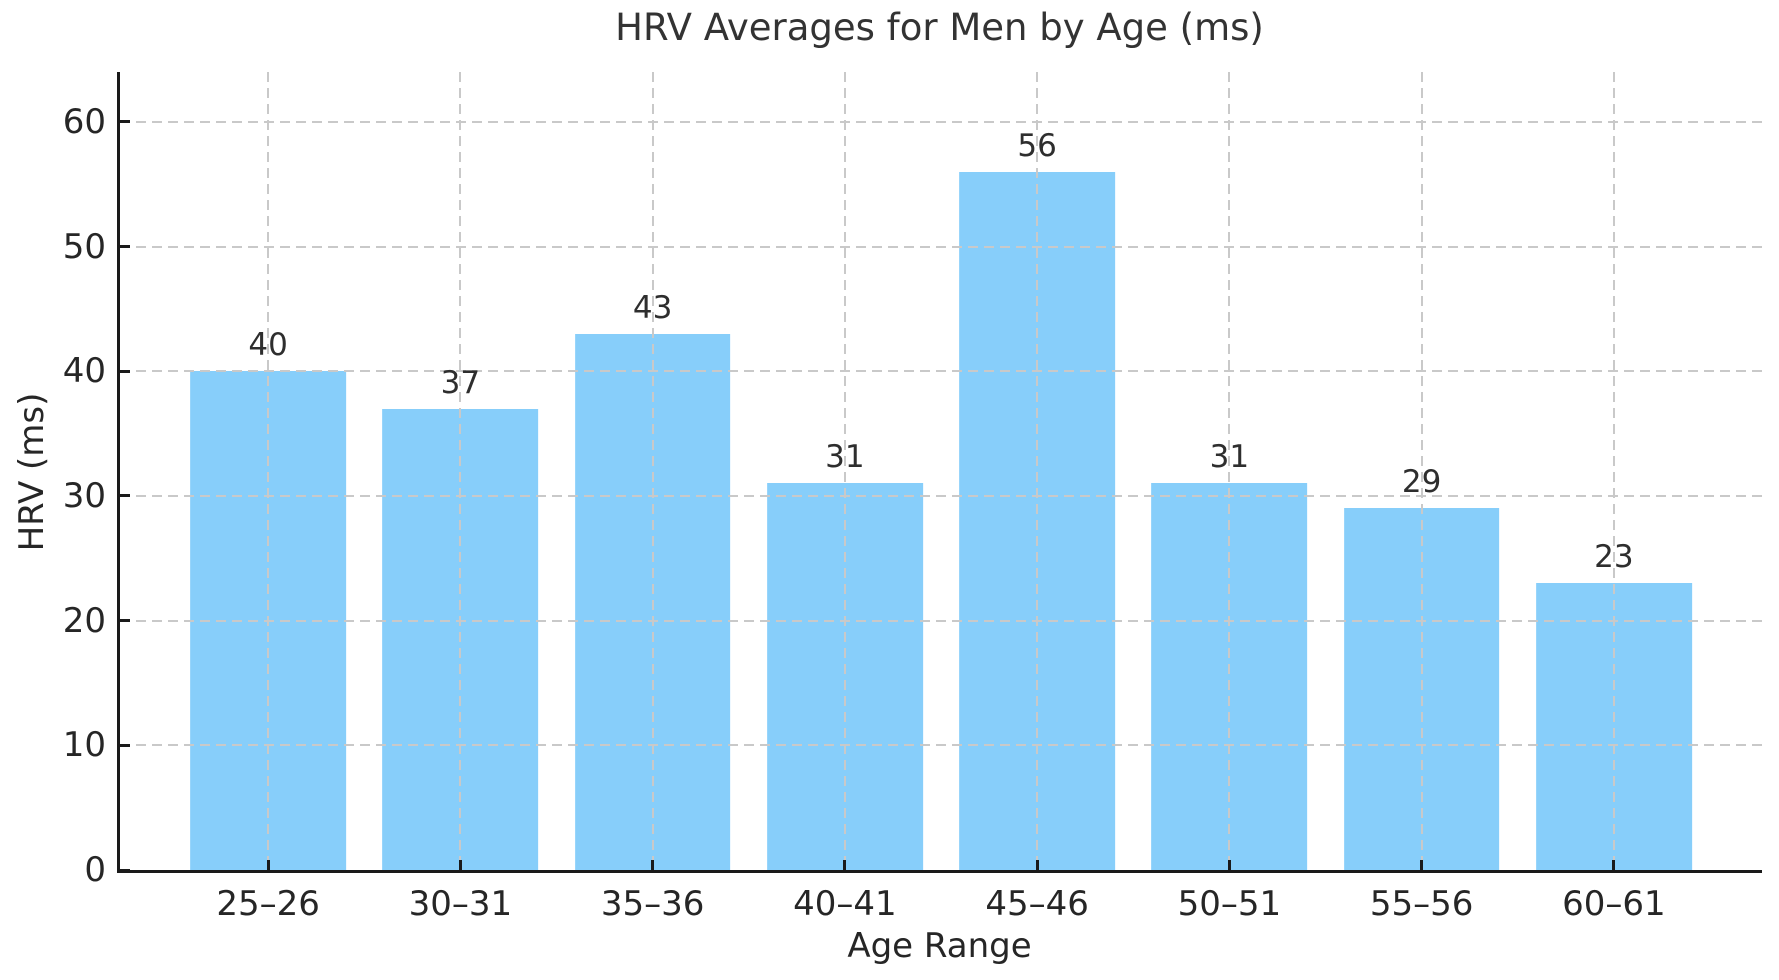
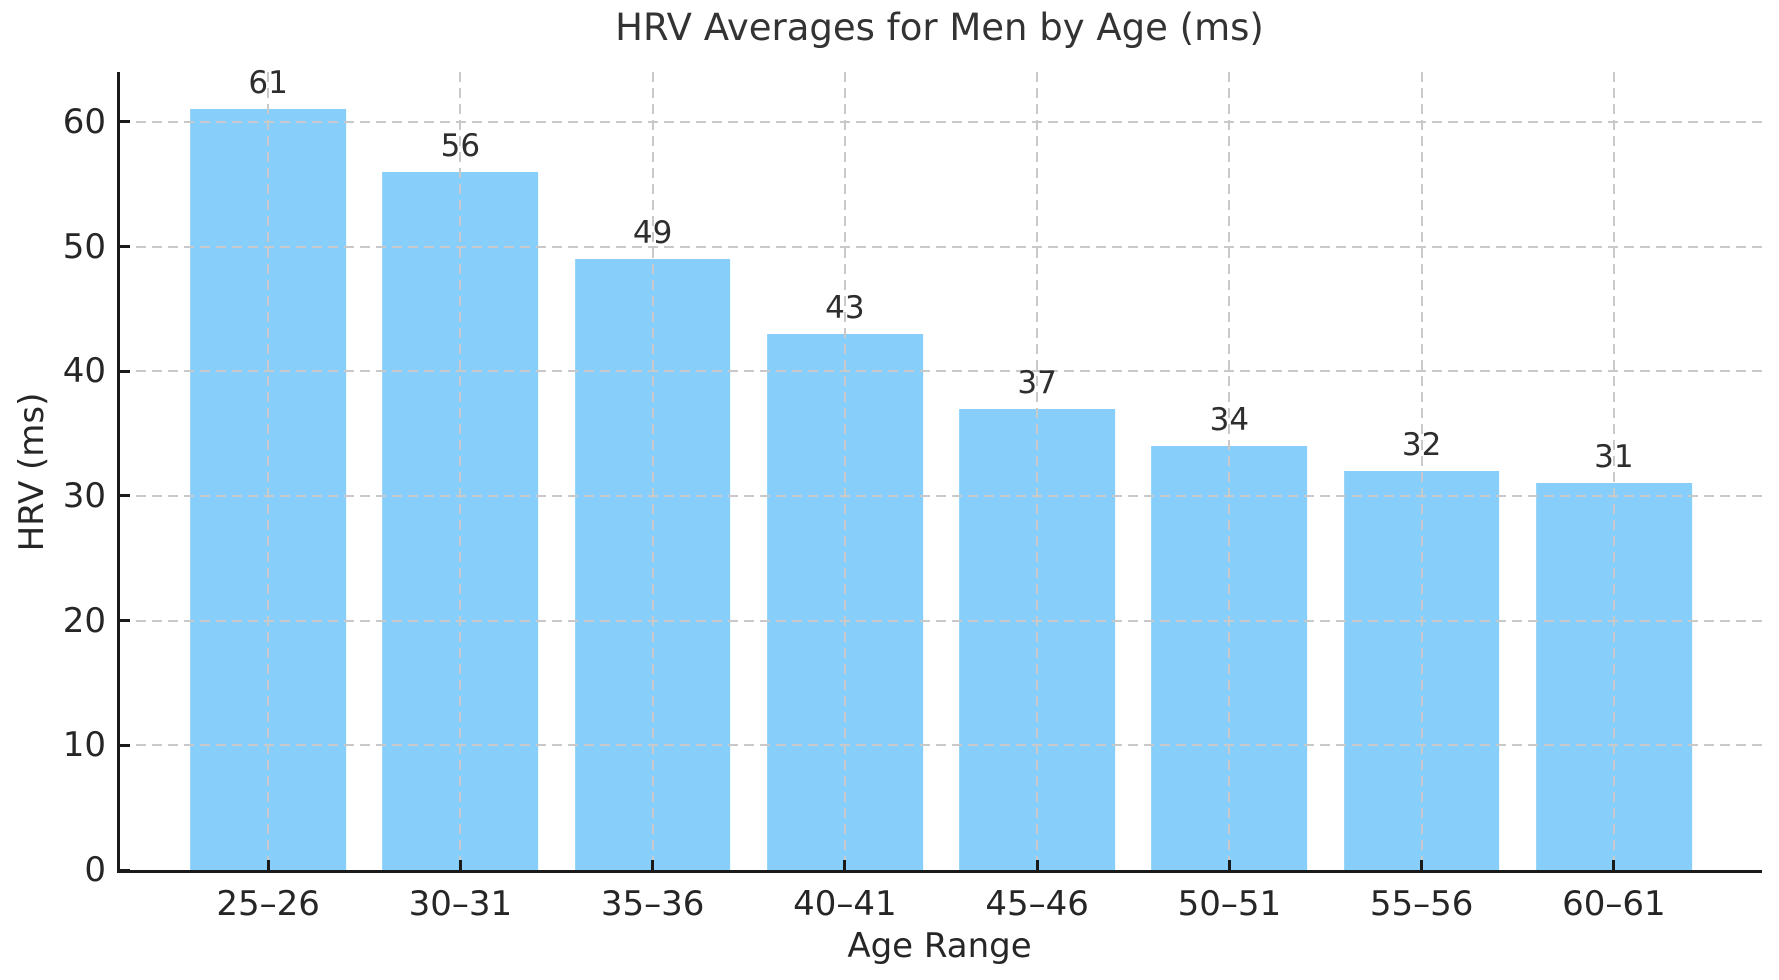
25–26: 40 -> 61
30–31: 37 -> 56
35–36: 43 -> 49
40–41: 31 -> 43
45–46: 56 -> 37
50–51: 31 -> 34
55–56: 29 -> 32
60–61: 23 -> 31
